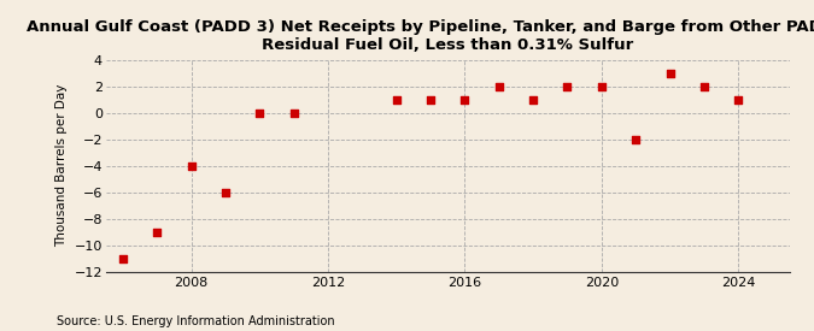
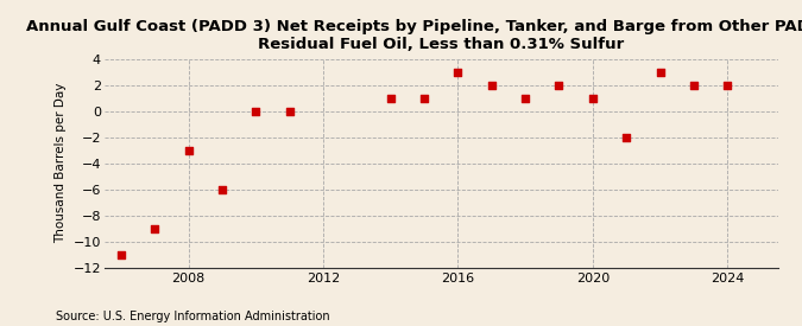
2008: -4 -> -3
2016: 1 -> 3
2020: 2 -> 1
2024: 1 -> 2
